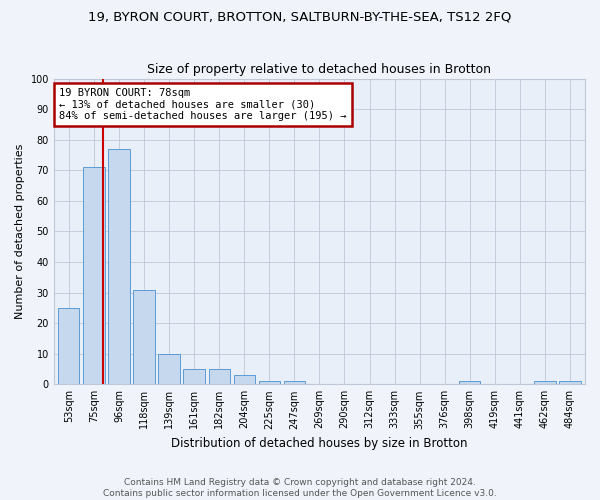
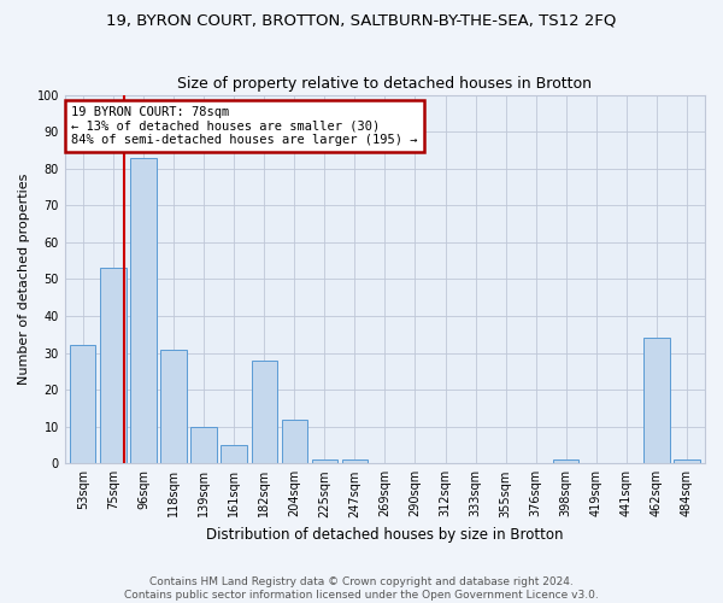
53sqm: 25 -> 32
75sqm: 71 -> 53
96sqm: 77 -> 83
182sqm: 5 -> 28
204sqm: 3 -> 12
462sqm: 1 -> 34
